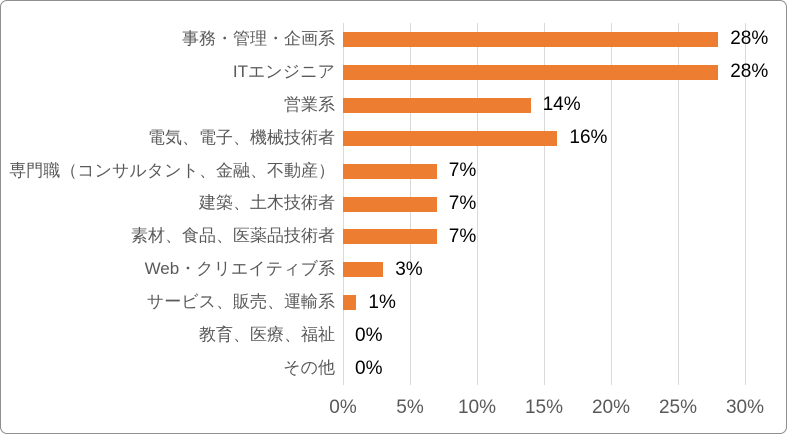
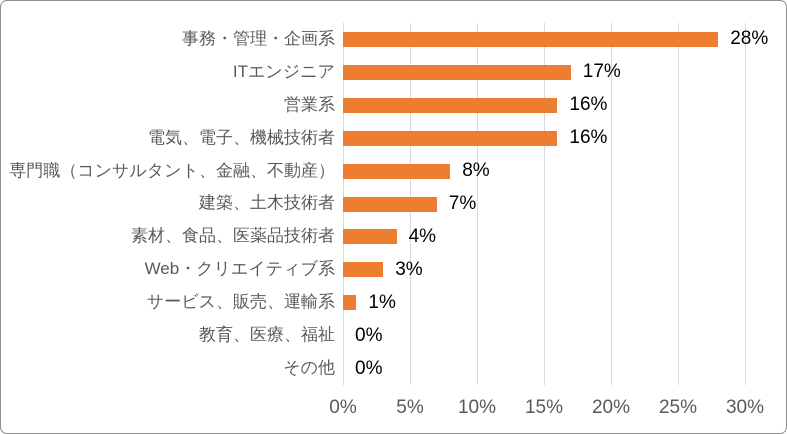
ITエンジニア: 28% -> 17%
営業系: 14% -> 16%
専門職（コンサルタント、金融、不動産）: 7% -> 8%
素材、食品、医薬品技術者: 7% -> 4%
